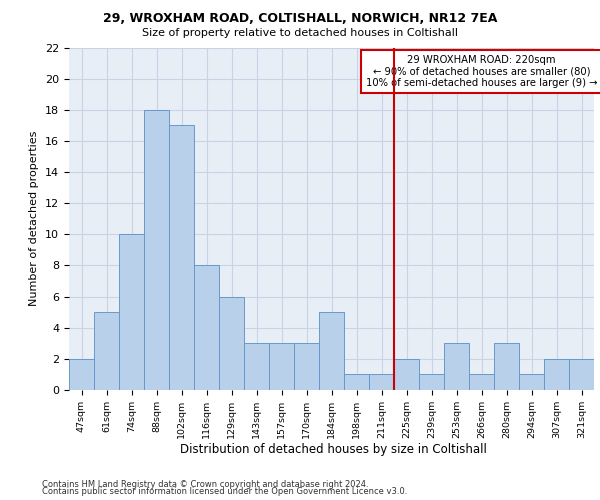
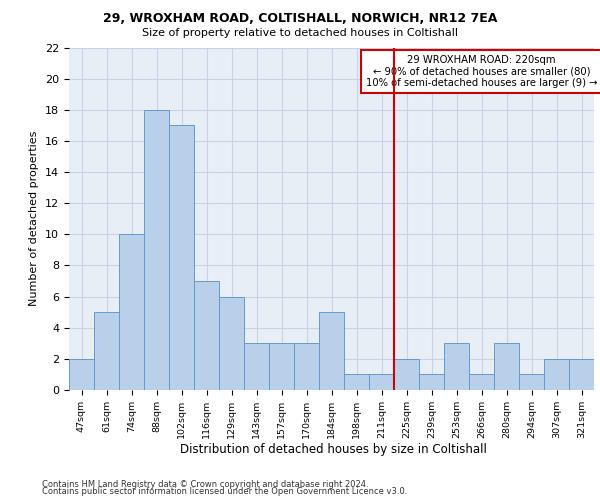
116sqm: 8 -> 7
